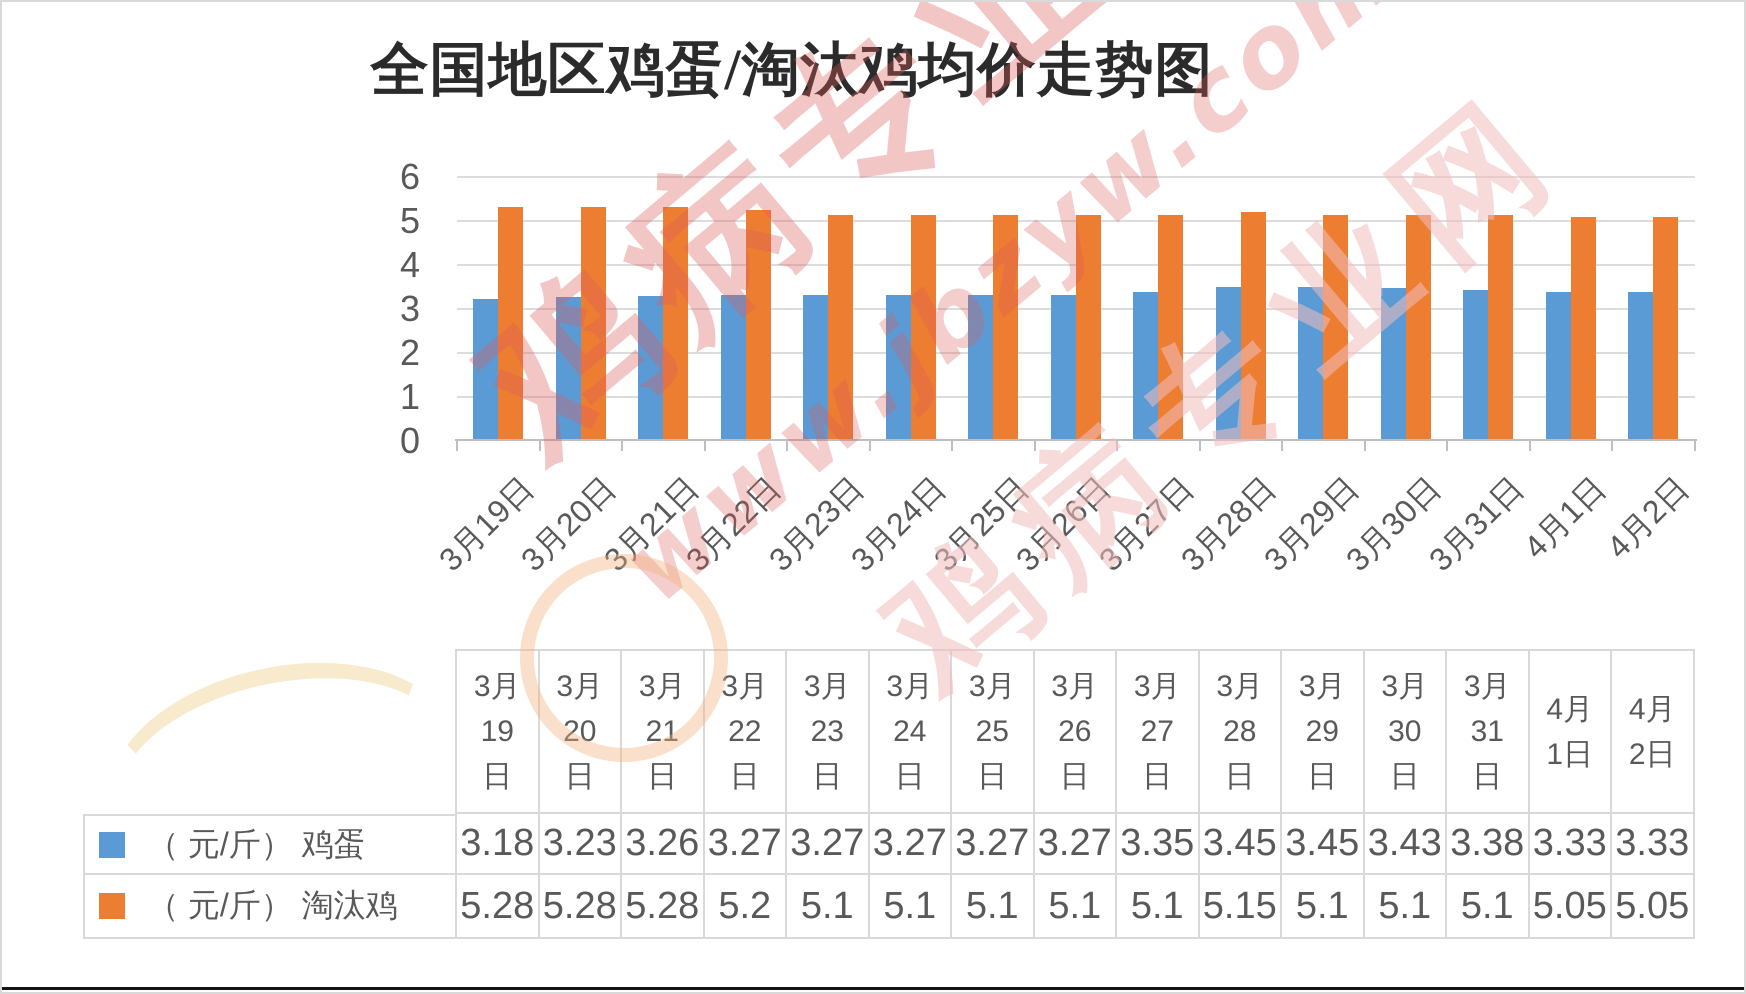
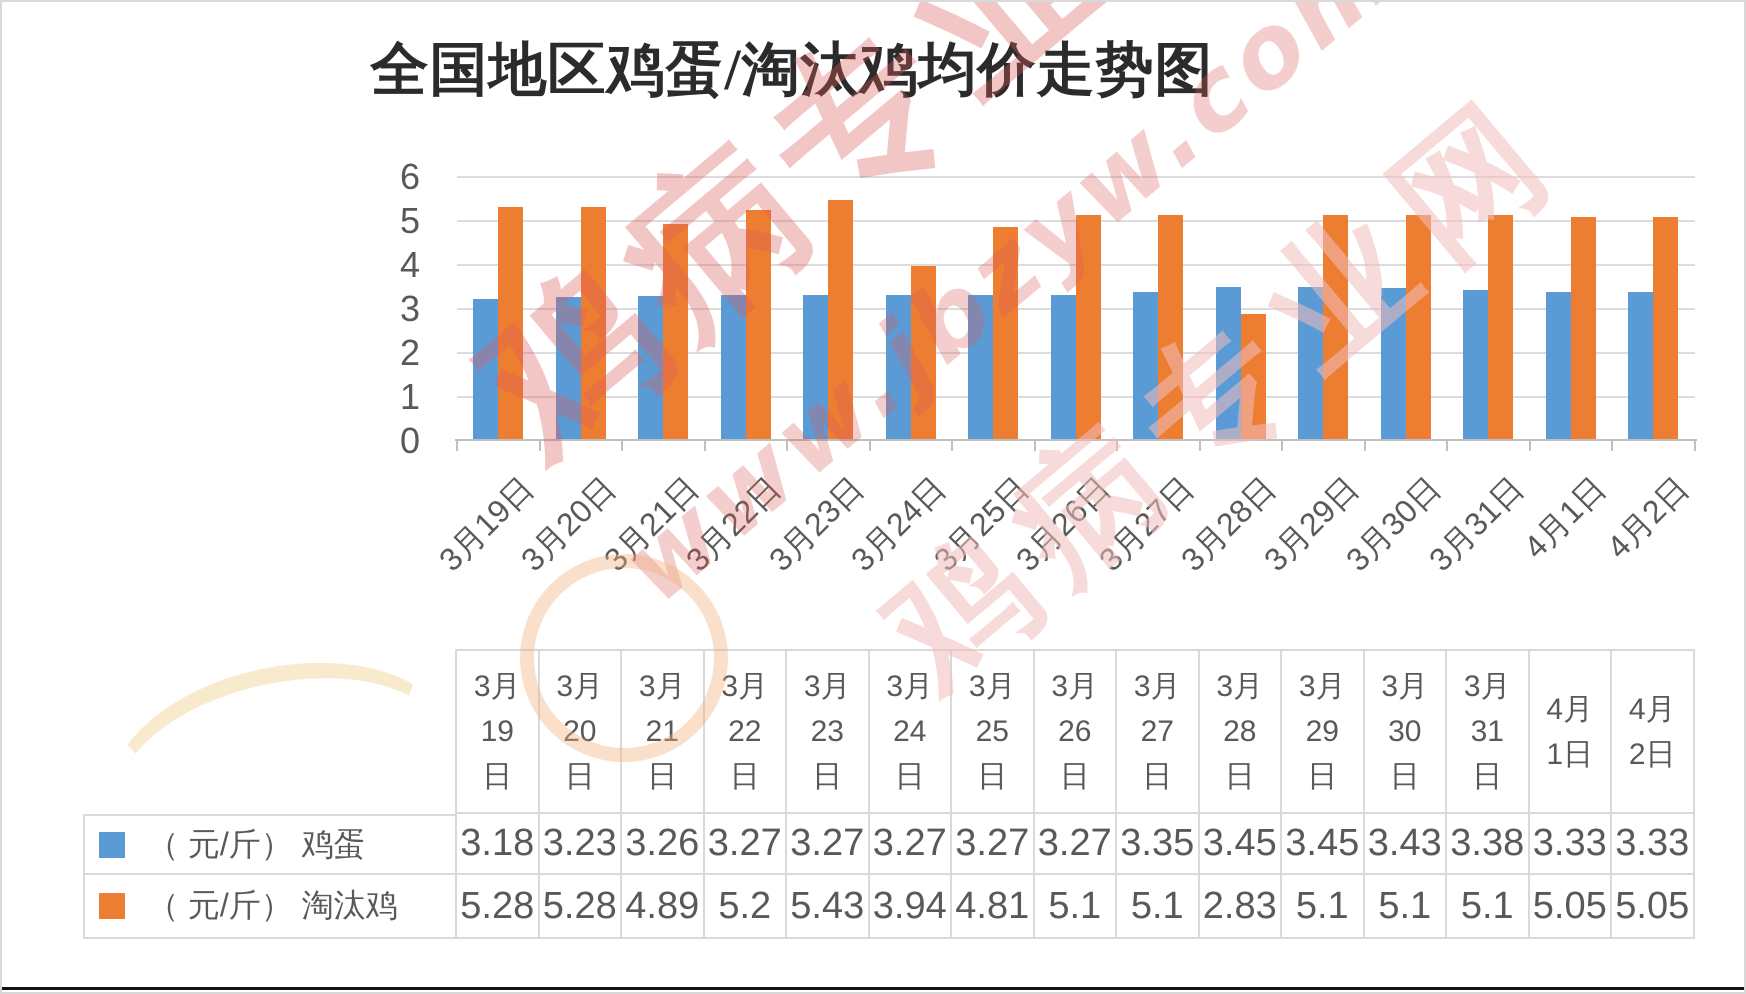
（ 元/斤） 淘汰鸡/3月21日: 5.28 -> 4.89
（ 元/斤） 淘汰鸡/3月23日: 5.1 -> 5.43
（ 元/斤） 淘汰鸡/3月24日: 5.1 -> 3.94
（ 元/斤） 淘汰鸡/3月25日: 5.1 -> 4.81
（ 元/斤） 淘汰鸡/3月28日: 5.15 -> 2.83
